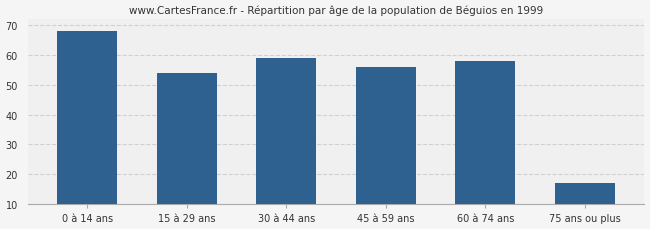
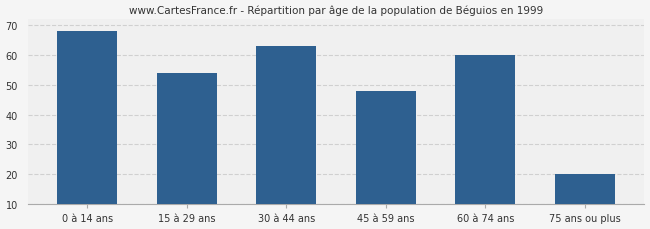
30 à 44 ans: 59 -> 63
45 à 59 ans: 56 -> 48
60 à 74 ans: 58 -> 60
75 ans ou plus: 17 -> 20
